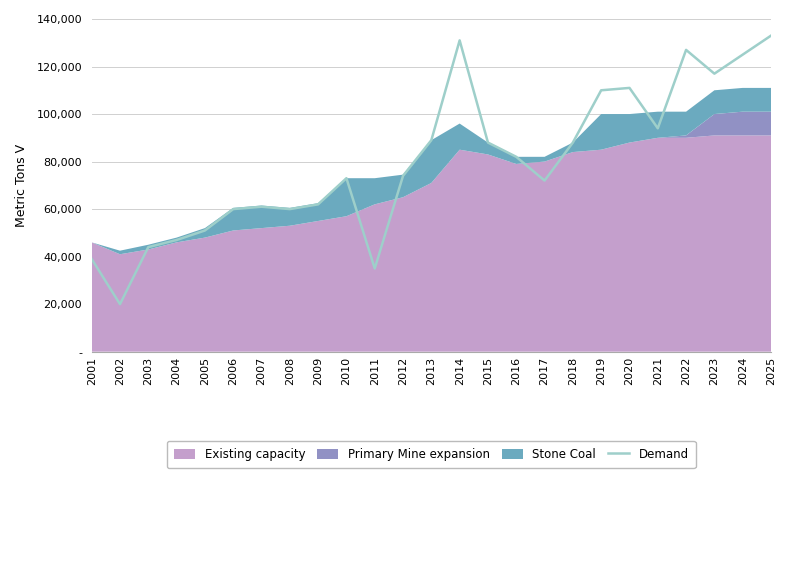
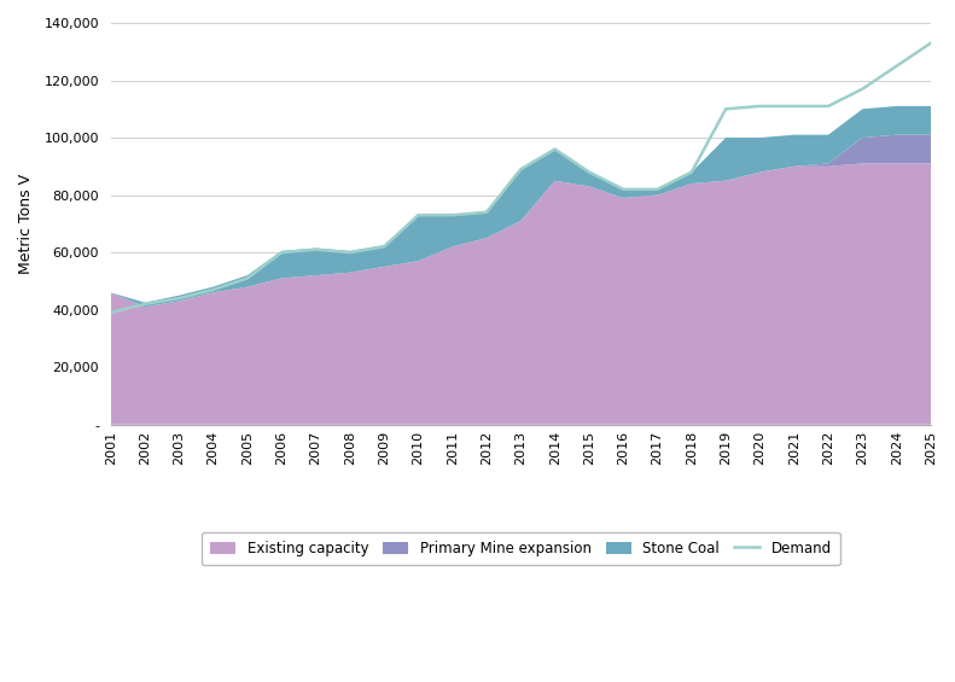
Demand/2002: 20,000 -> 42,000
Demand/2011: 35,000 -> 73,000
Demand/2014: 131,000 -> 96,000
Demand/2017: 72,000 -> 82,000
Demand/2021: 94,000 -> 111,000
Demand/2022: 127,000 -> 111,000
